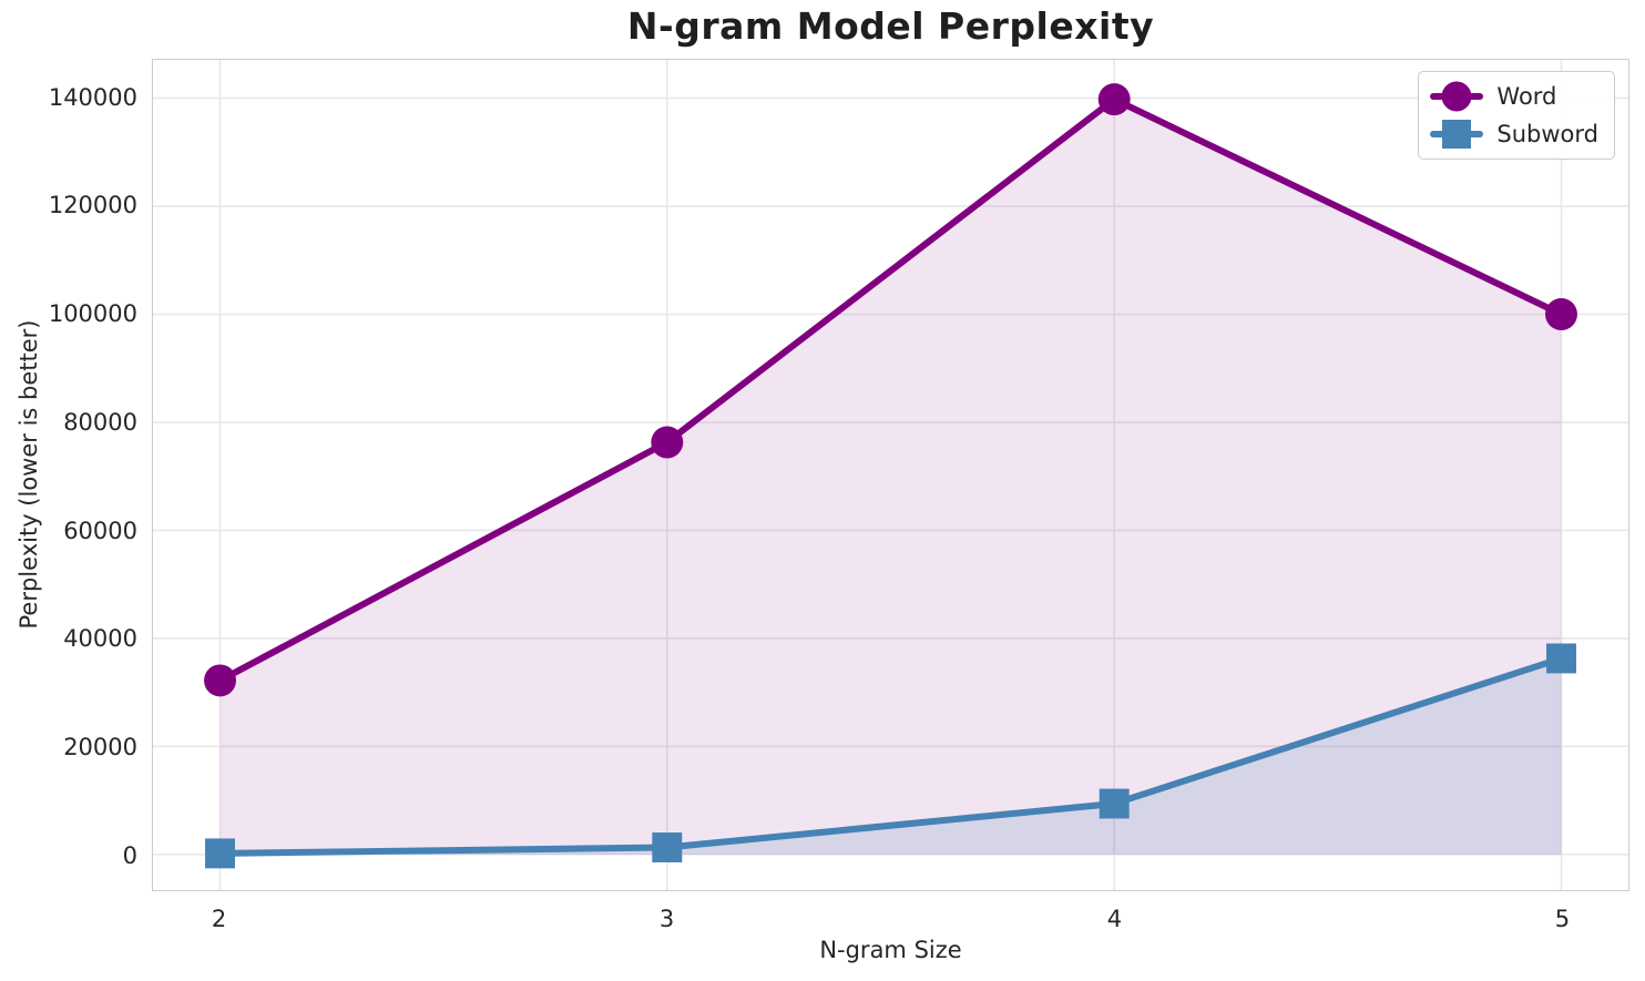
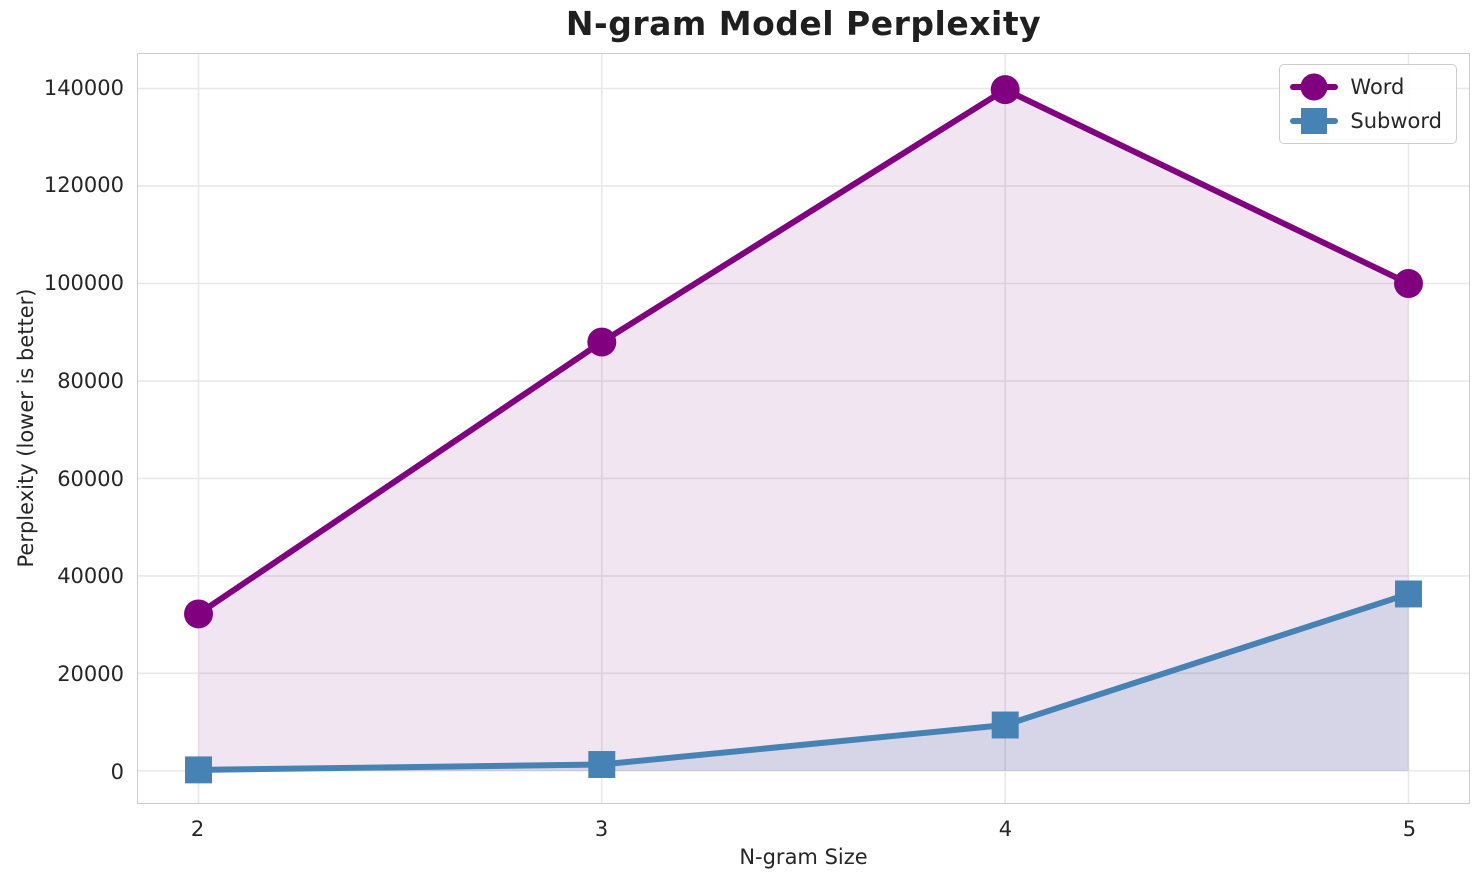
Word/3: 76000 -> 88000
